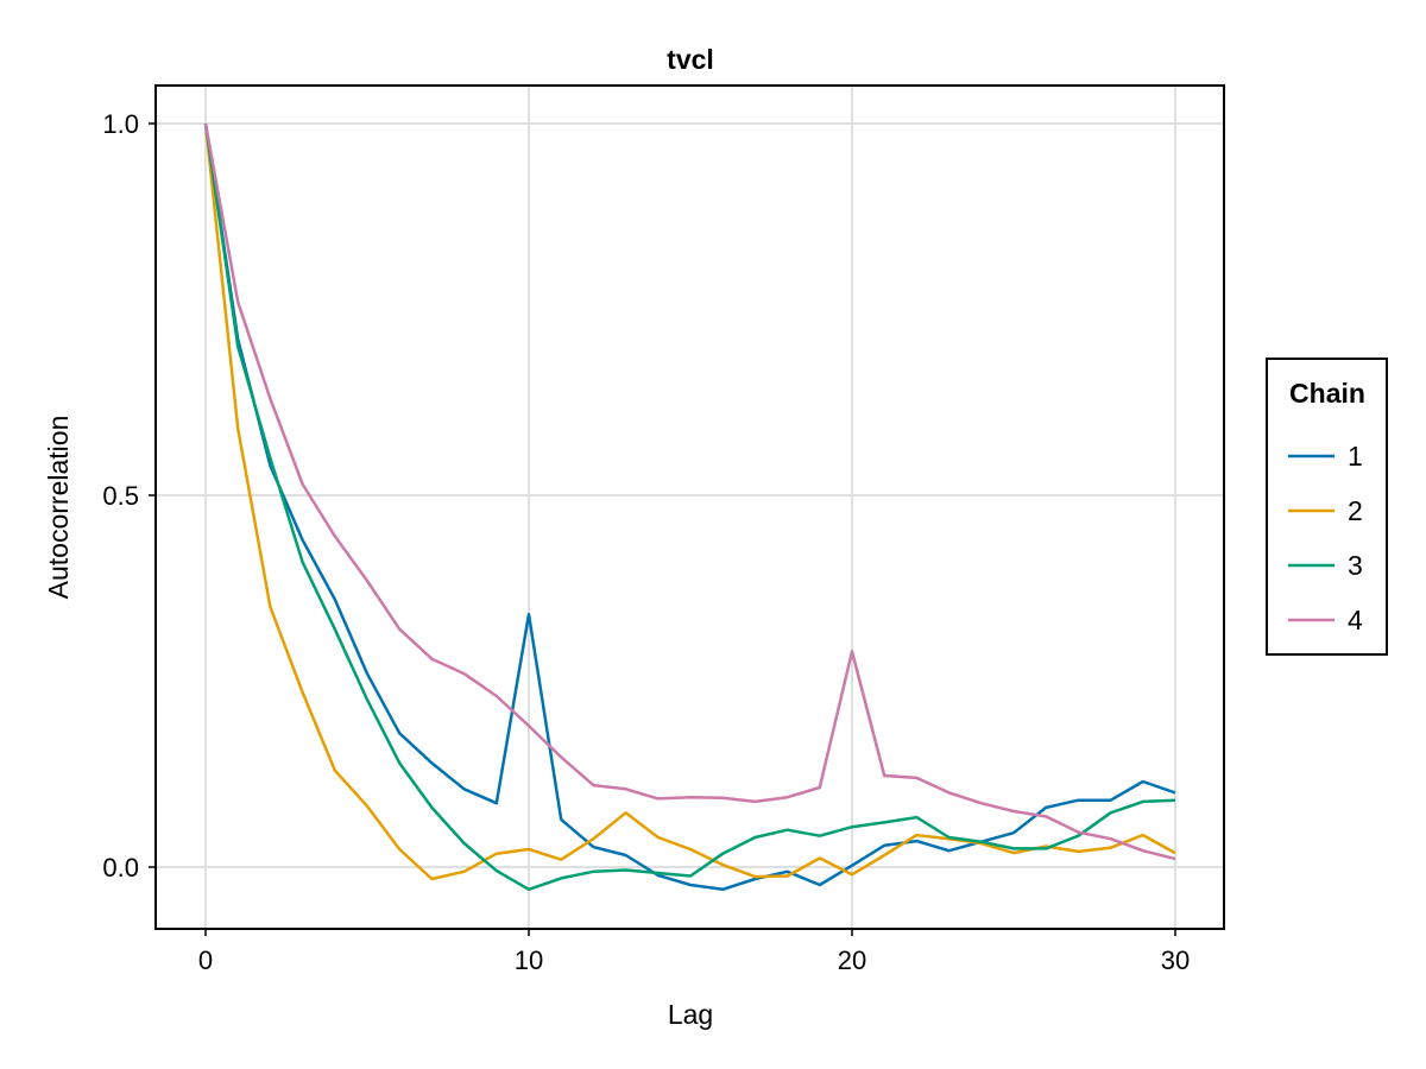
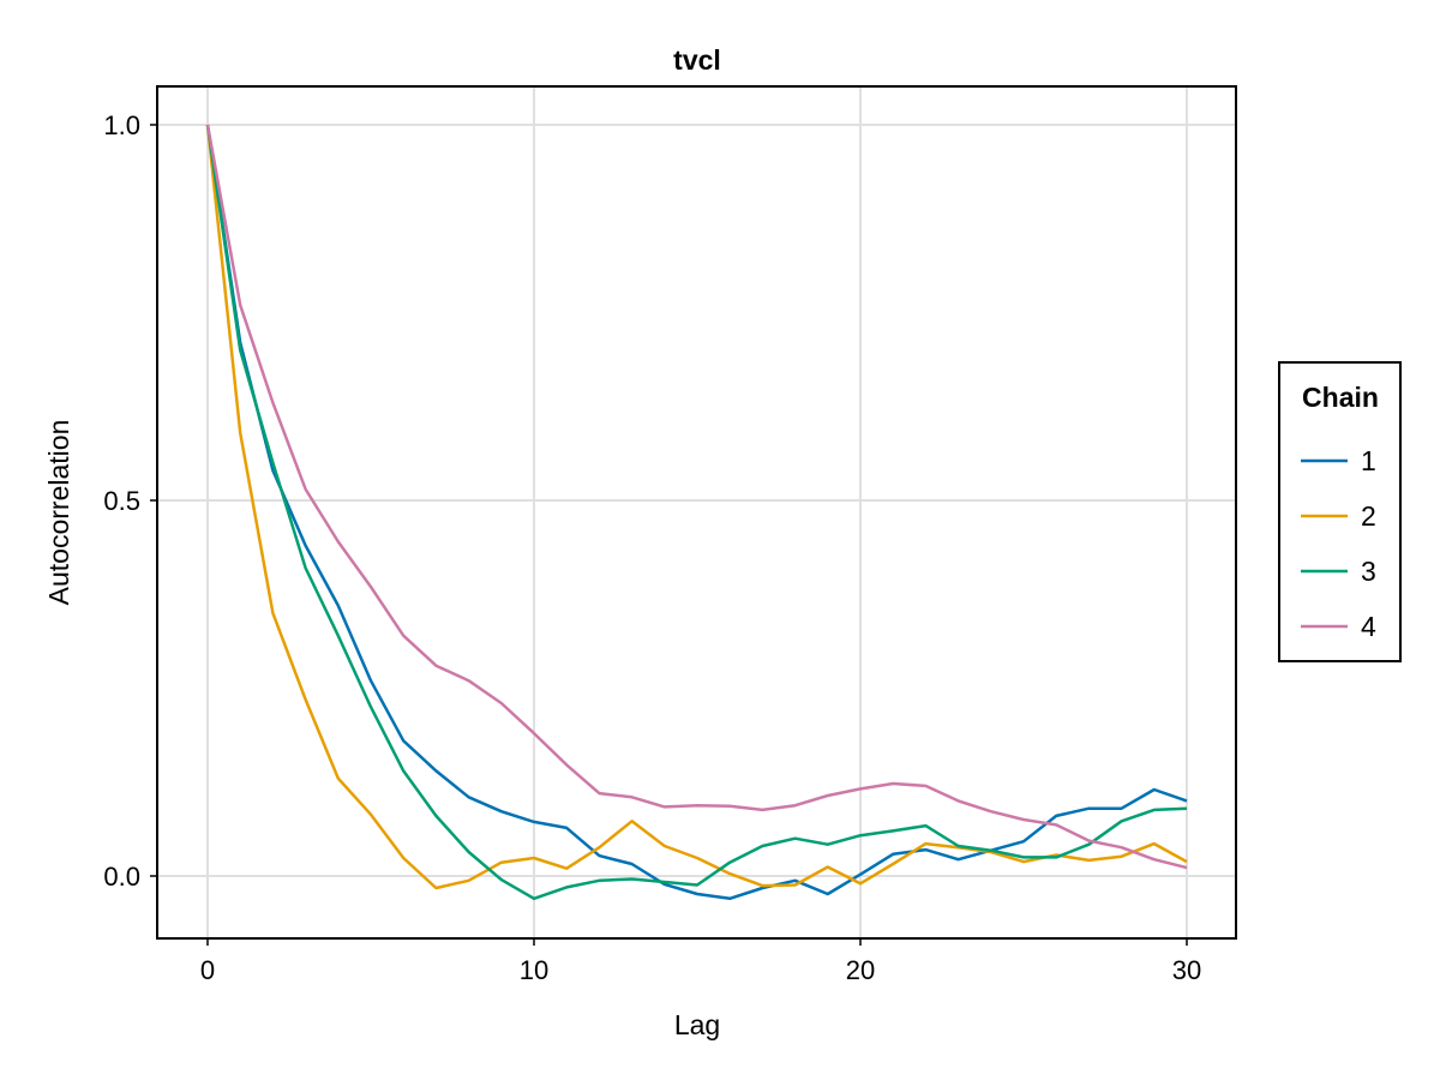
1/10: 0.34 -> 0.07
4/20: 0.29 -> 0.12
